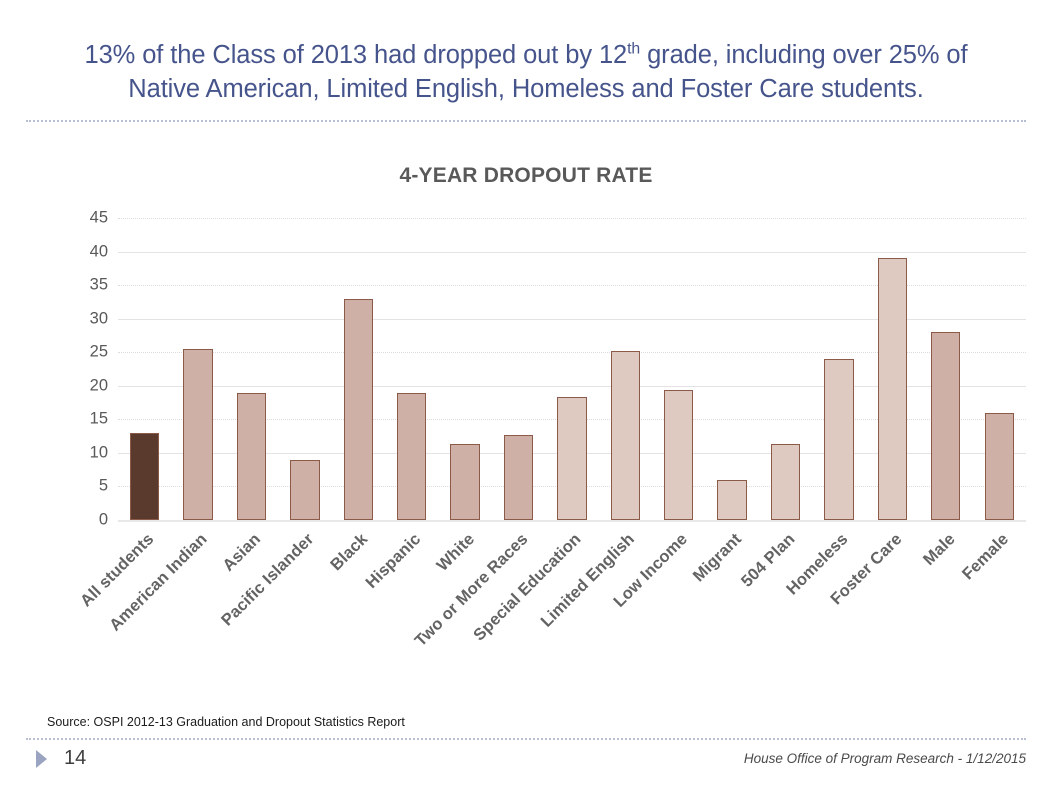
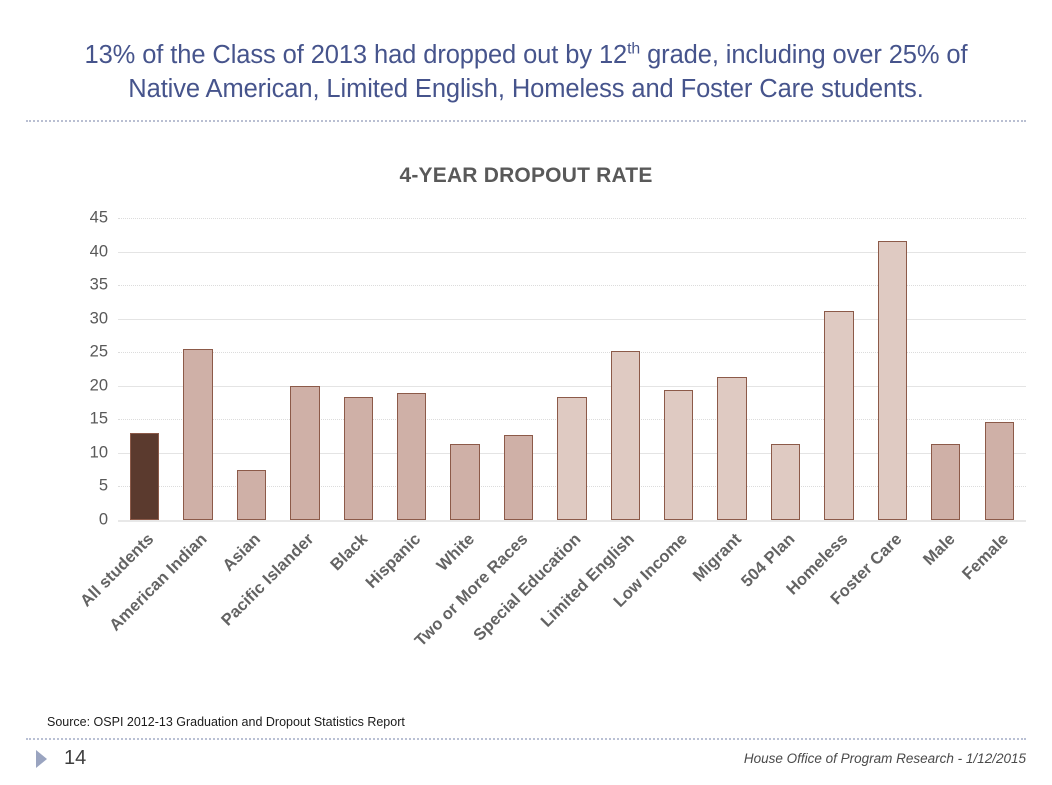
Asian: 19 -> 7
Pacific Islander: 9 -> 20
Black: 33 -> 18
Migrant: 6 -> 21
Homeless: 24 -> 31
Foster Care: 39 -> 42
Male: 28 -> 11
Female: 16 -> 15
